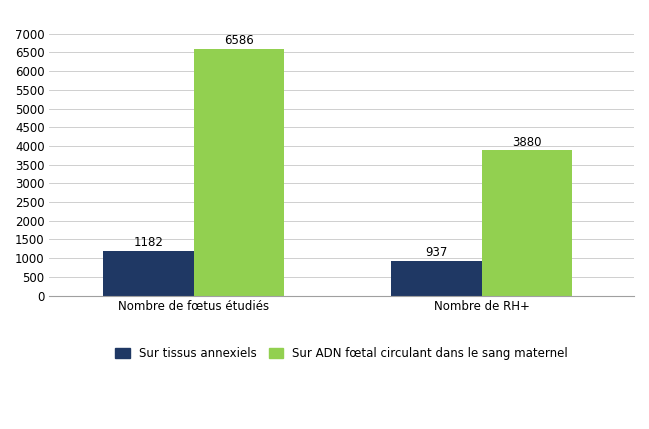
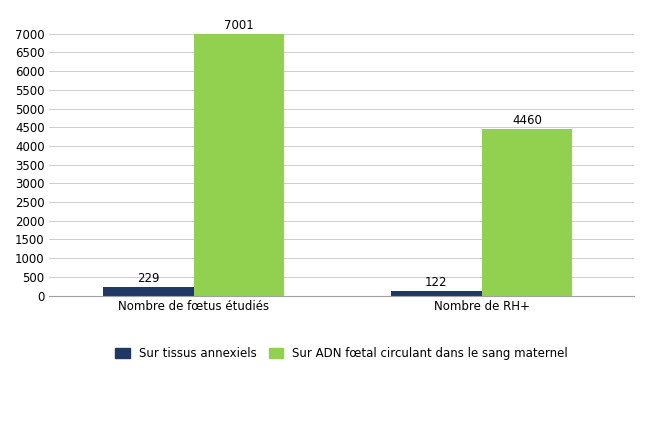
Sur tissus annexiels/Nombre de fœtus étudiés: 1182 -> 229
Sur ADN fœtal circulant dans le sang maternel/Nombre de fœtus étudiés: 6586 -> 7001
Sur tissus annexiels/Nombre de RH+: 937 -> 122
Sur ADN fœtal circulant dans le sang maternel/Nombre de RH+: 3880 -> 4460
